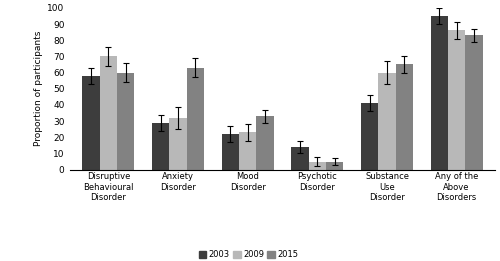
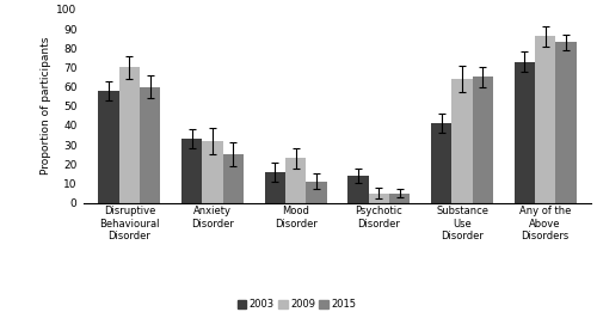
2003/Anxiety Disorder: 29 -> 33
2015/Anxiety Disorder: 63 -> 25
2003/Mood Disorder: 22 -> 16
2015/Mood Disorder: 33 -> 11
2009/Substance Use Disorder: 60 -> 64
2003/Any of the Above Disorders: 95 -> 73
